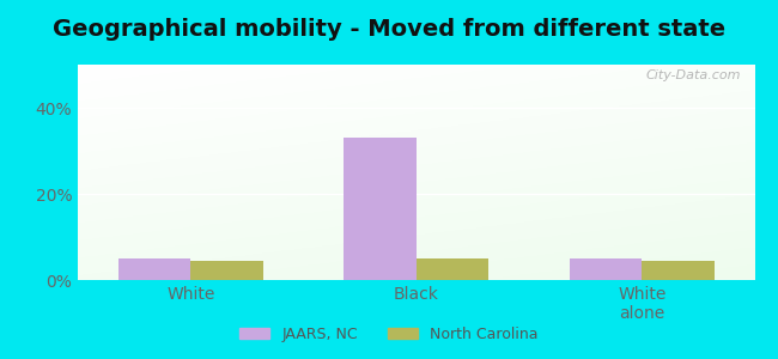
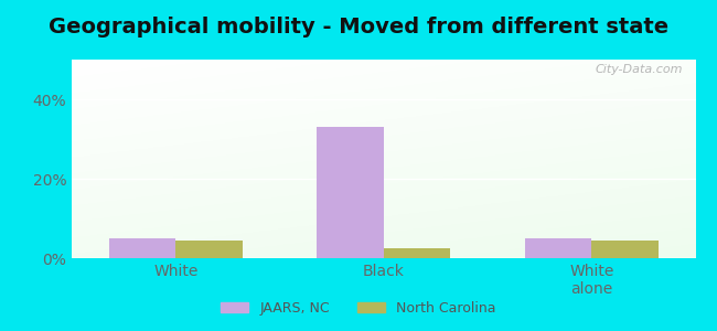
North Carolina/Black: 5.0% -> 2.5%
